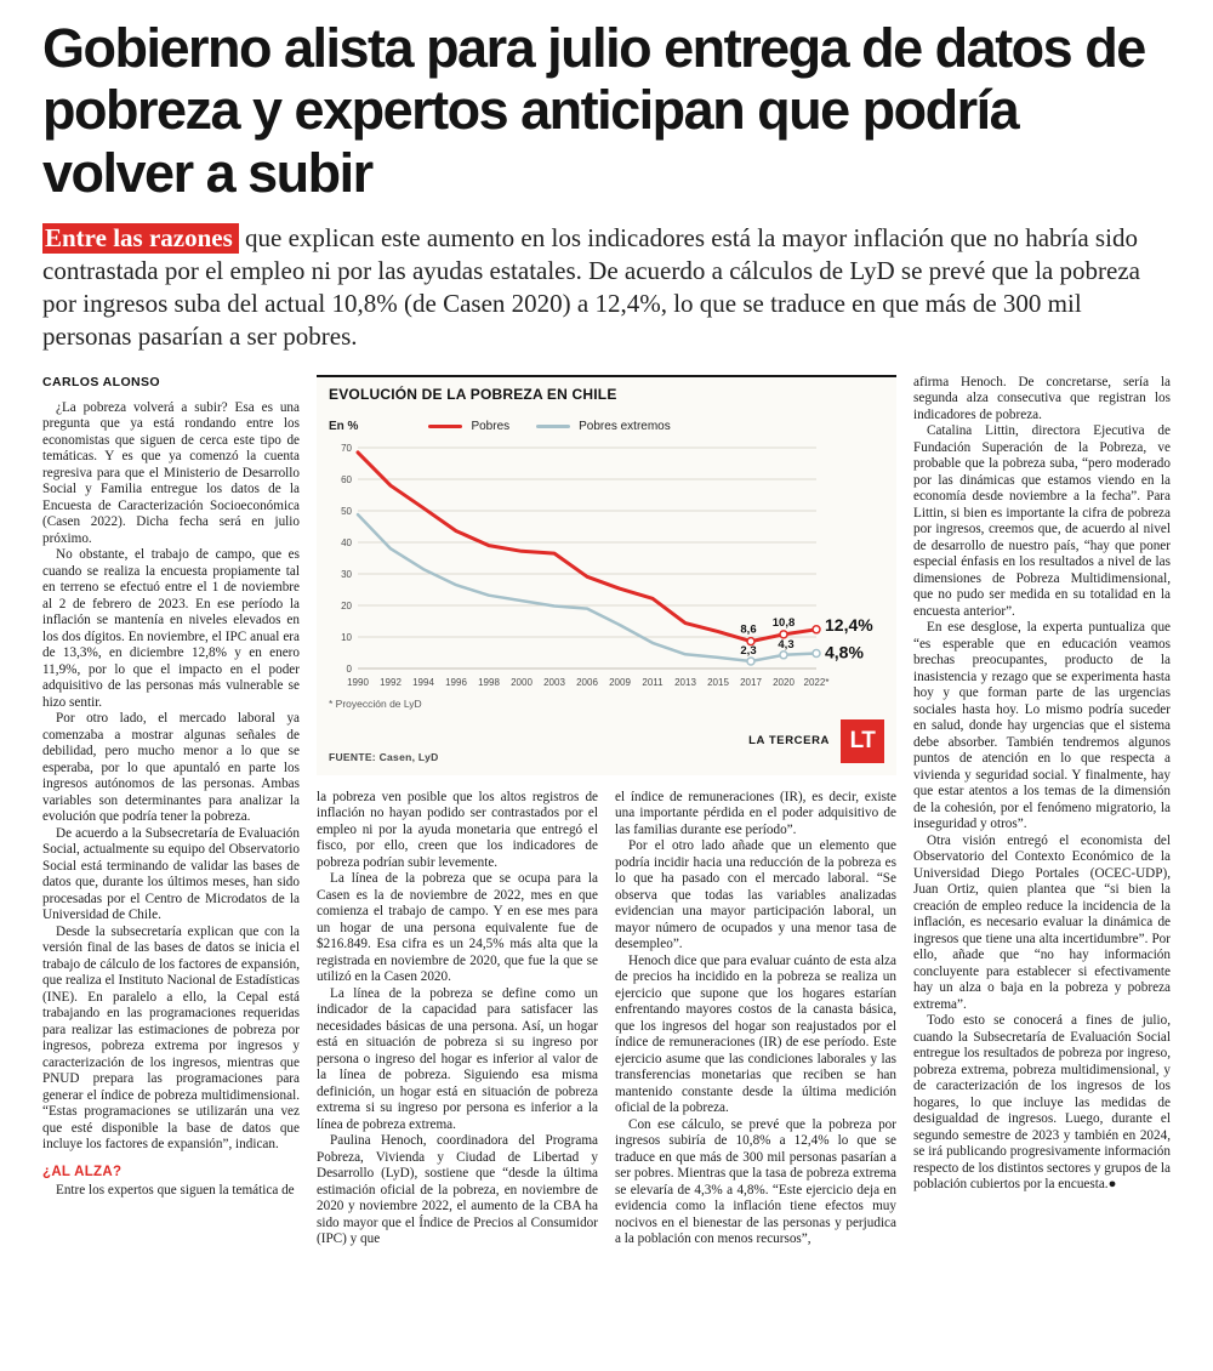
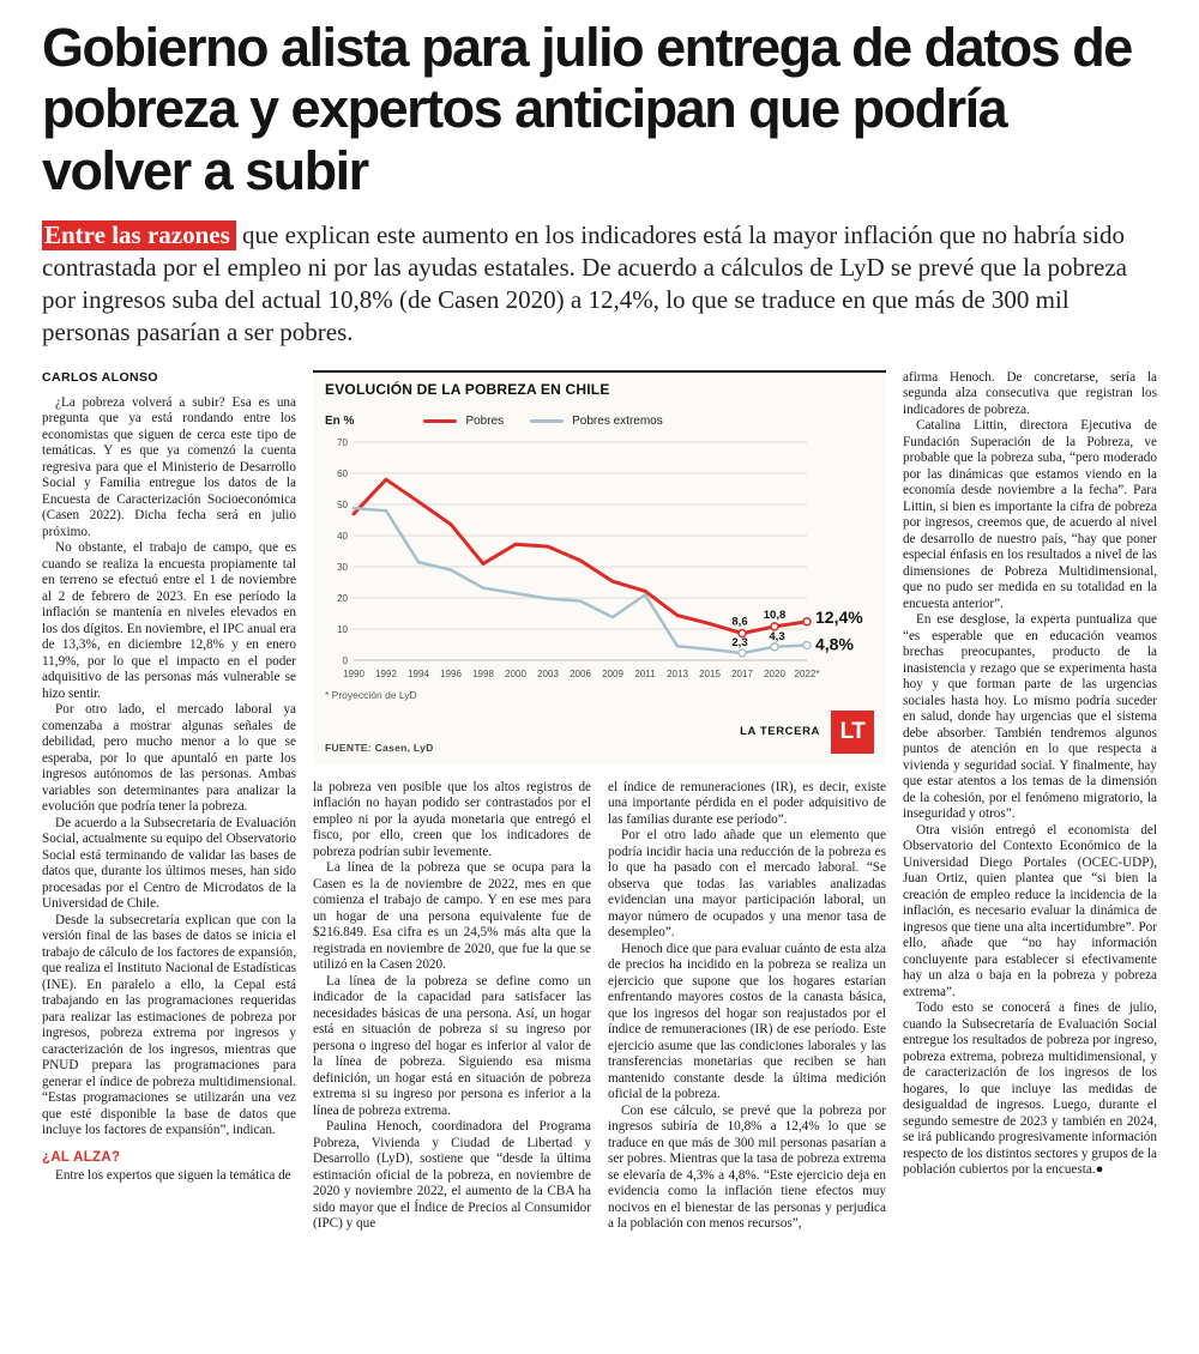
Pobres/1990: 68 -> 47
Pobres extremos/1992: 38 -> 48
Pobres extremos/1996: 26 -> 29
Pobres/1998: 39 -> 31
Pobres/2006: 29 -> 32
Pobres extremos/2011: 8 -> 21
